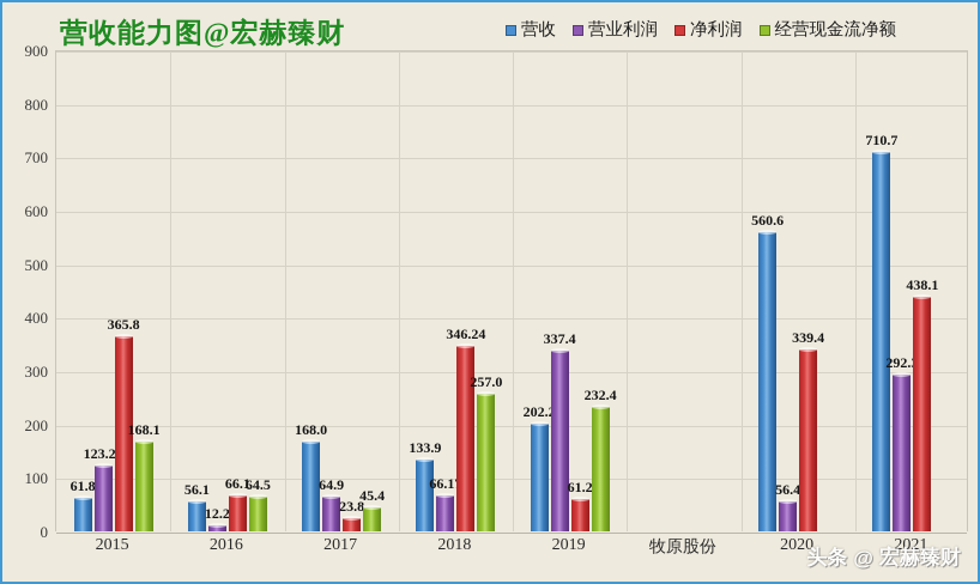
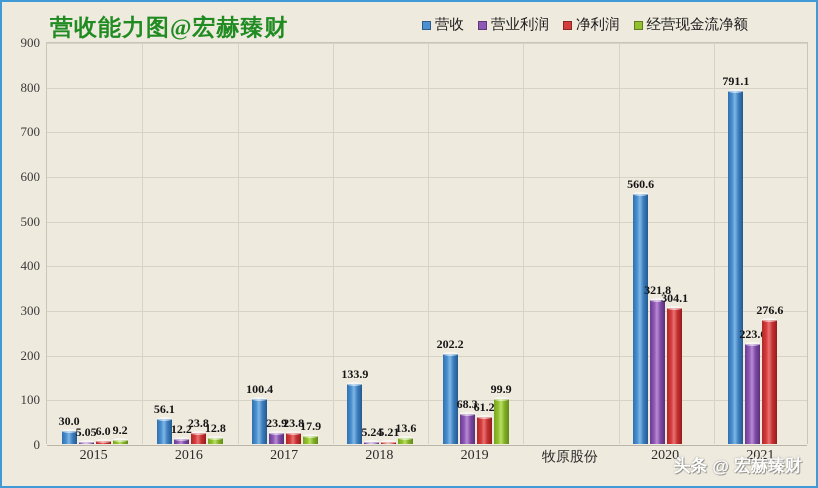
营收/2015: 61.8 -> 30.0
营业利润/2015: 123.28 -> 5.05
净利润/2015: 365.8 -> 6.0
经营现金流净额/2015: 168.1 -> 9.2
净利润/2016: 66.1 -> 23.8
经营现金流净额/2016: 64.5 -> 12.8
营收/2017: 168.0 -> 100.4
营业利润/2017: 64.9 -> 23.9
经营现金流净额/2017: 45.4 -> 17.9
营业利润/2018: 66.17 -> 5.24
净利润/2018: 346.24 -> 5.21
经营现金流净额/2018: 257.0 -> 13.6
营业利润/2019: 337.4 -> 68.3
经营现金流净额/2019: 232.4 -> 99.9
营业利润/2020: 56.4 -> 321.8
净利润/2020: 339.4 -> 304.1
营收/2021: 710.7 -> 791.1
营业利润/2021: 292.3 -> 223.6
净利润/2021: 438.1 -> 276.6
